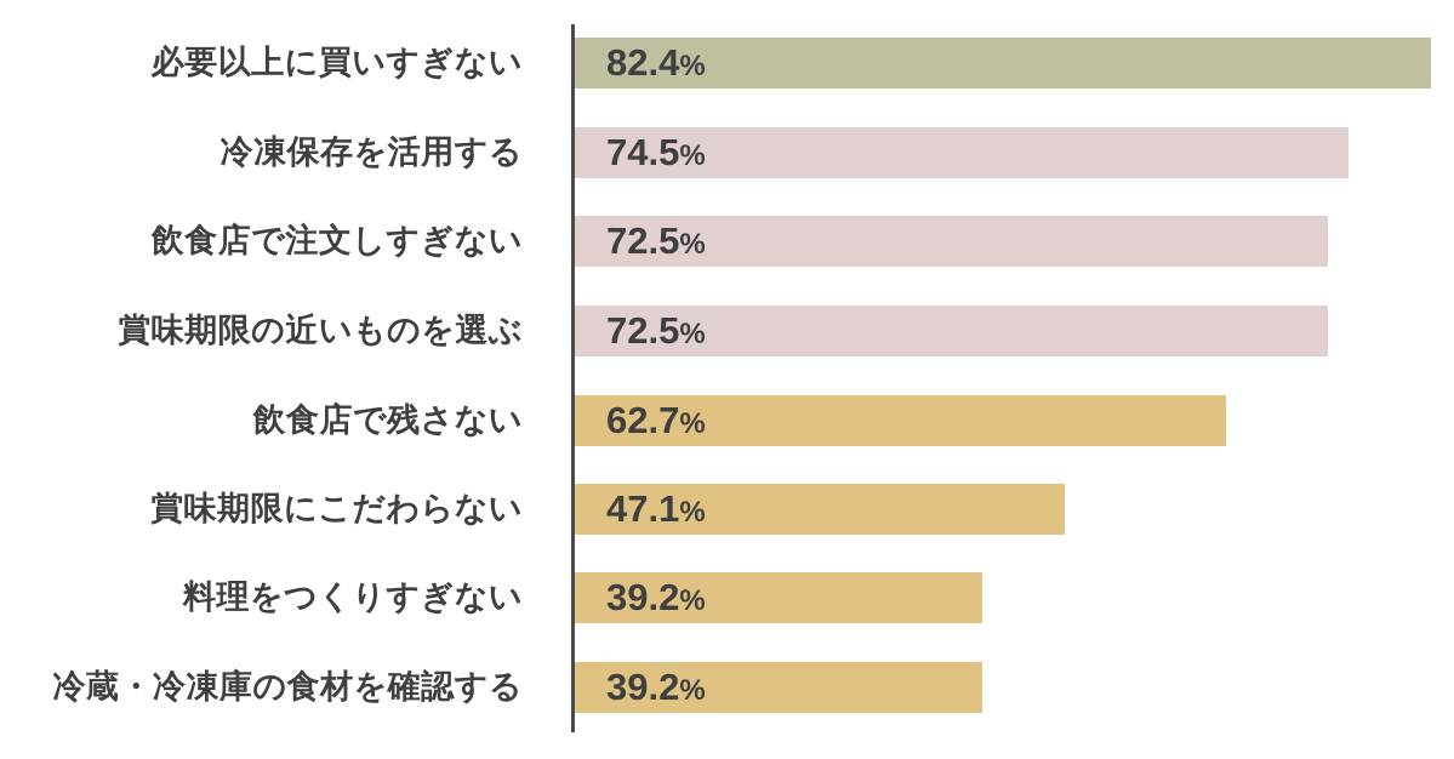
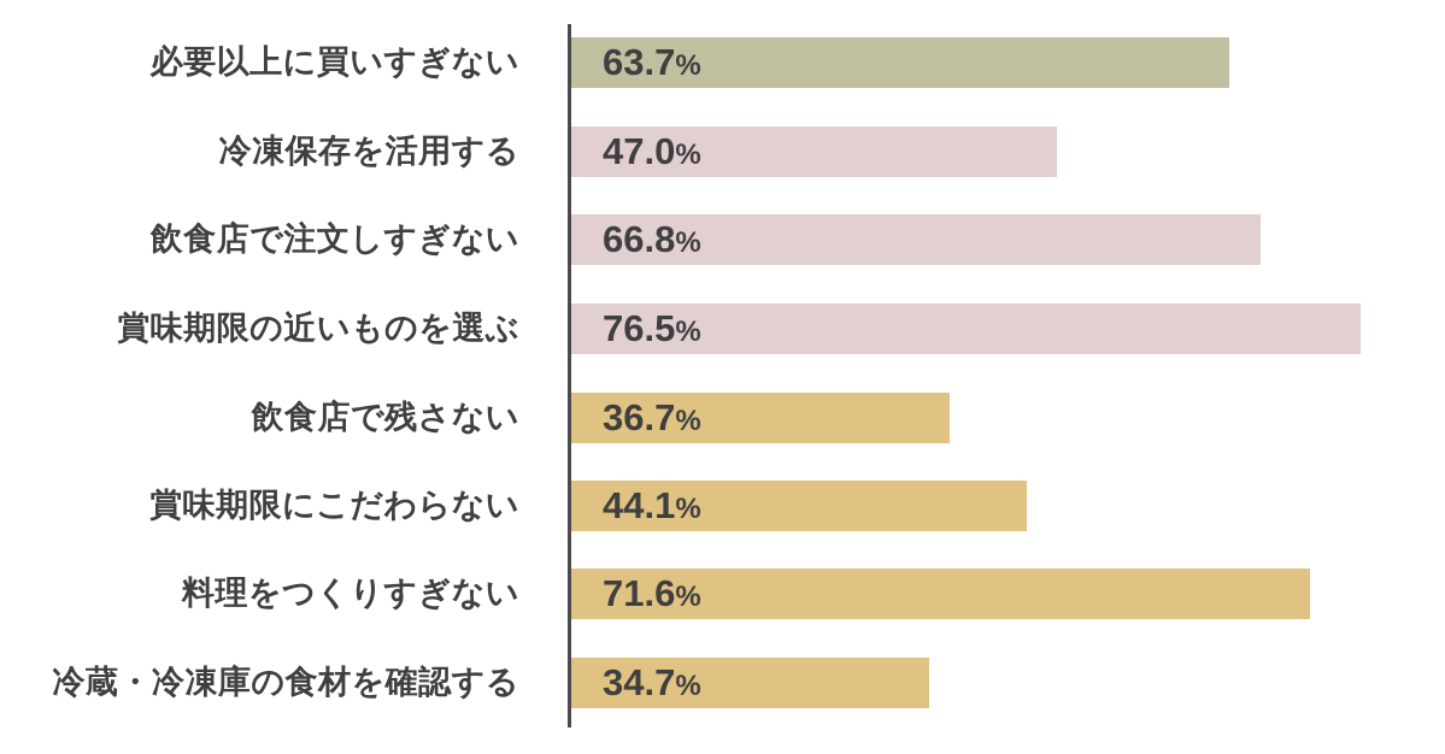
必要以上に買いすぎない: 82.4 -> 63.7
冷凍保存を活用する: 74.5 -> 47.0
飲食店で注文しすぎない: 72.5 -> 66.8
賞味期限の近いものを選ぶ: 72.5 -> 76.5
飲食店で残さない: 62.7 -> 36.7
賞味期限にこだわらない: 47.1 -> 44.1
料理をつくりすぎない: 39.2 -> 71.6
冷蔵・冷凍庫の食材を確認する: 39.2 -> 34.7
